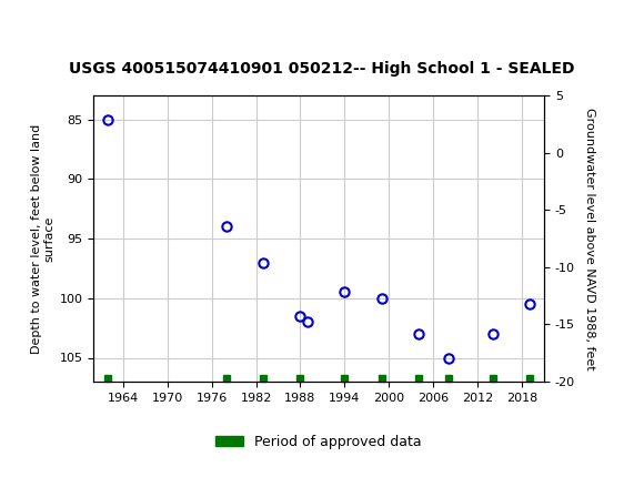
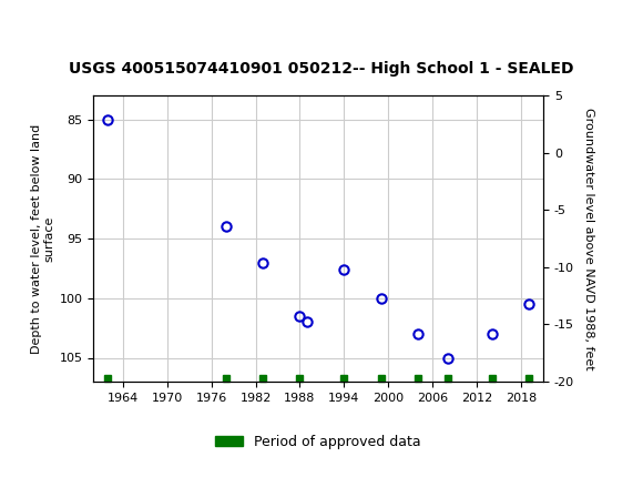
1994: 99.5 -> 97.6
